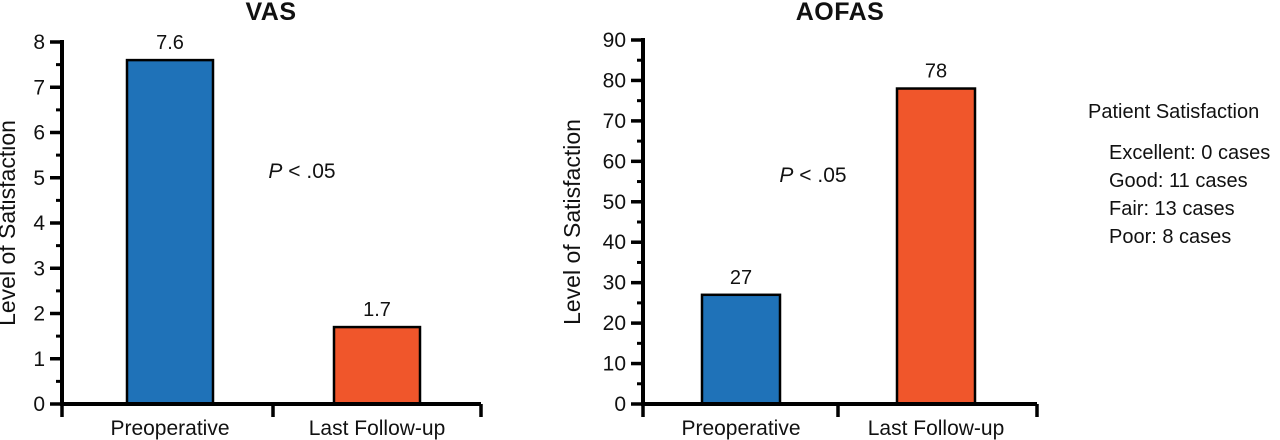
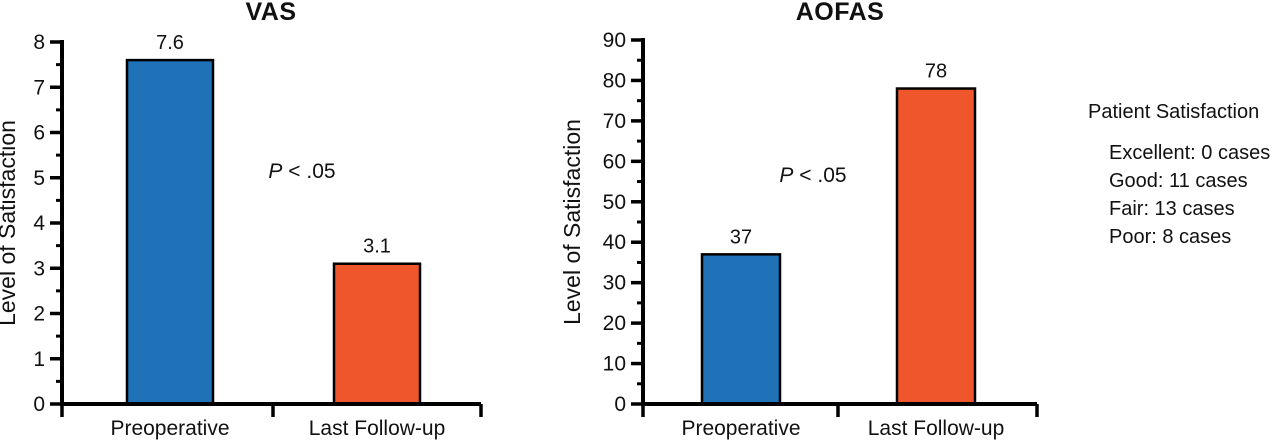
VAS/Last Follow-up: 1.7 -> 3.1
AOFAS/Preoperative: 27 -> 37
